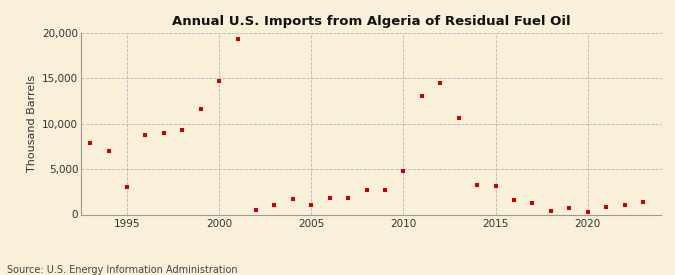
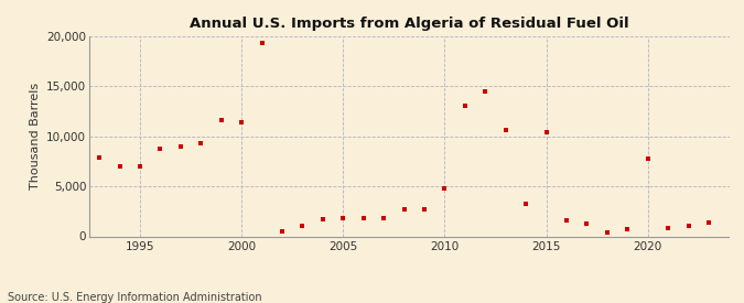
1995: 3,000 -> 7,000
2000: 14,700 -> 11,400
2005: 1,100 -> 1,800
2015: 3,100 -> 10,400
2020: 300 -> 7,800
